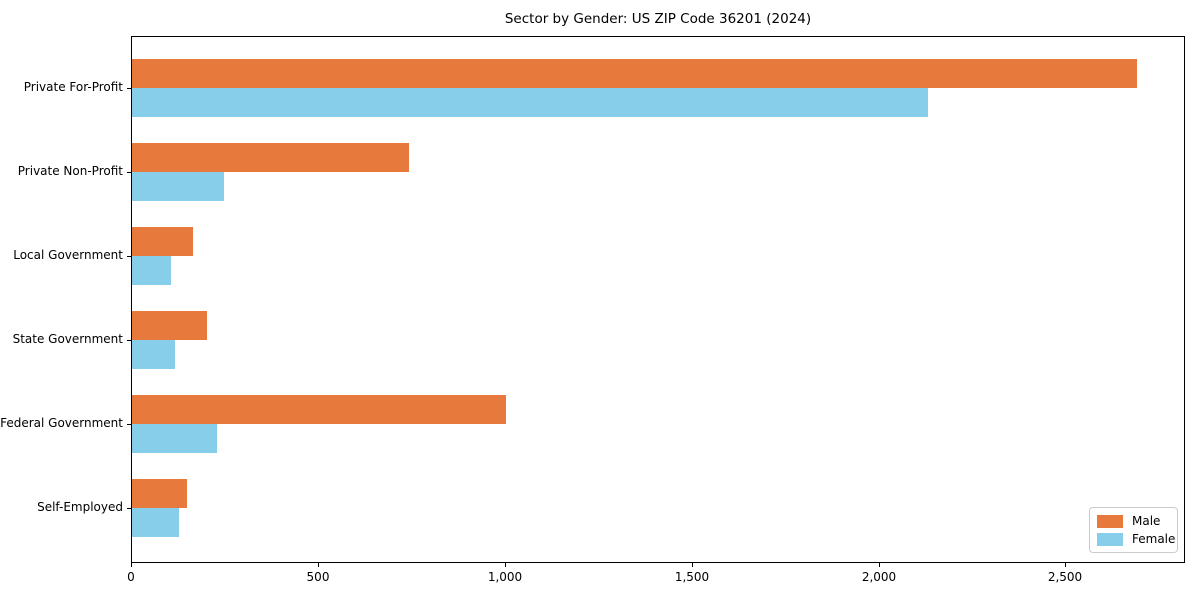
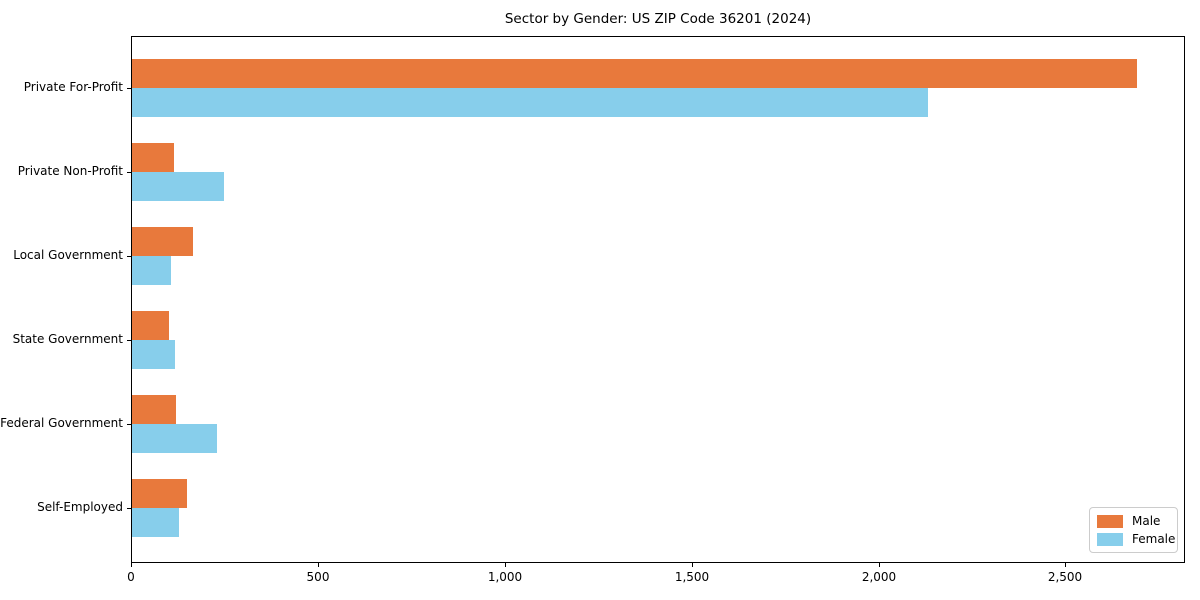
Male/Private Non-Profit: 740 -> 110
Male/State Government: 200 -> 100
Male/Federal Government: 1000 -> 120
